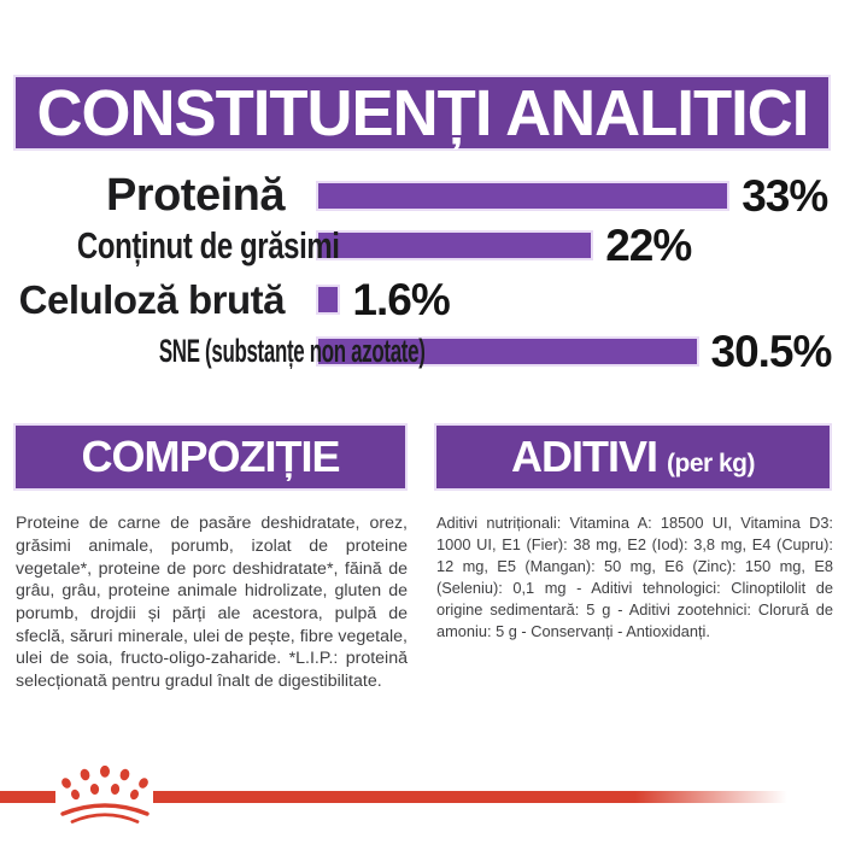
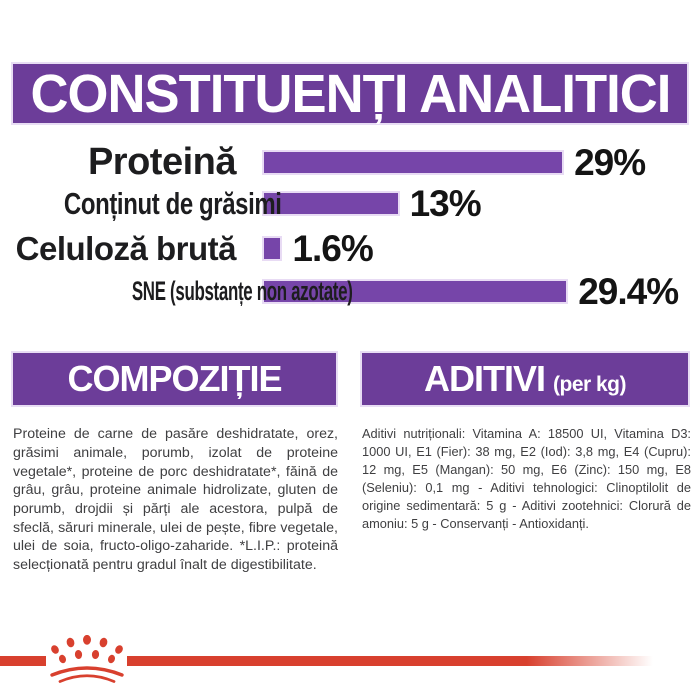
Proteină: 33% -> 29%
Conținut de grăsimi: 22% -> 13%
SNE (substanțe non azotate): 30.5% -> 29.4%
